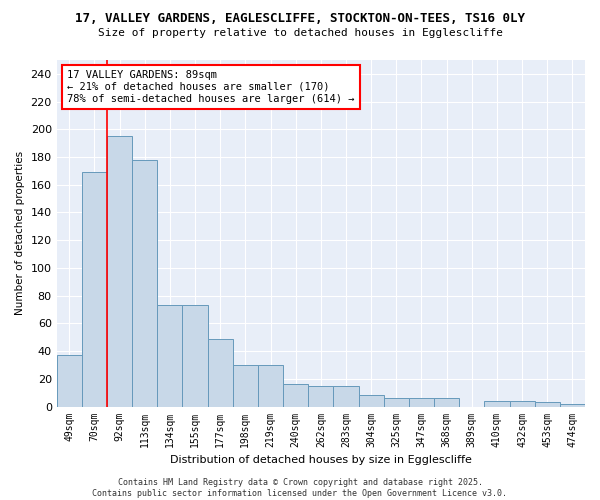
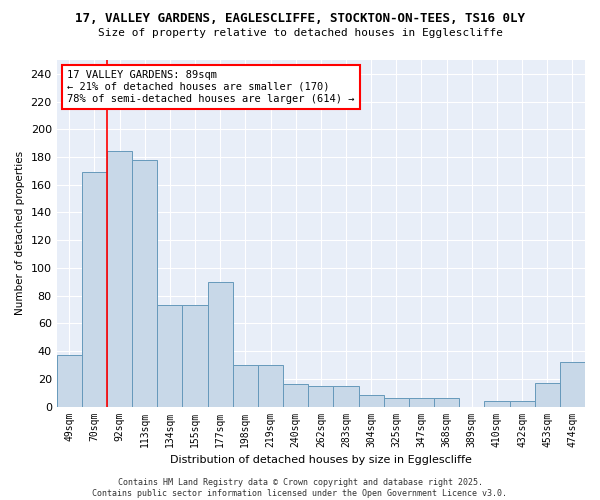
92sqm: 195 -> 184
177sqm: 49 -> 90
453sqm: 3 -> 17
474sqm: 2 -> 32
